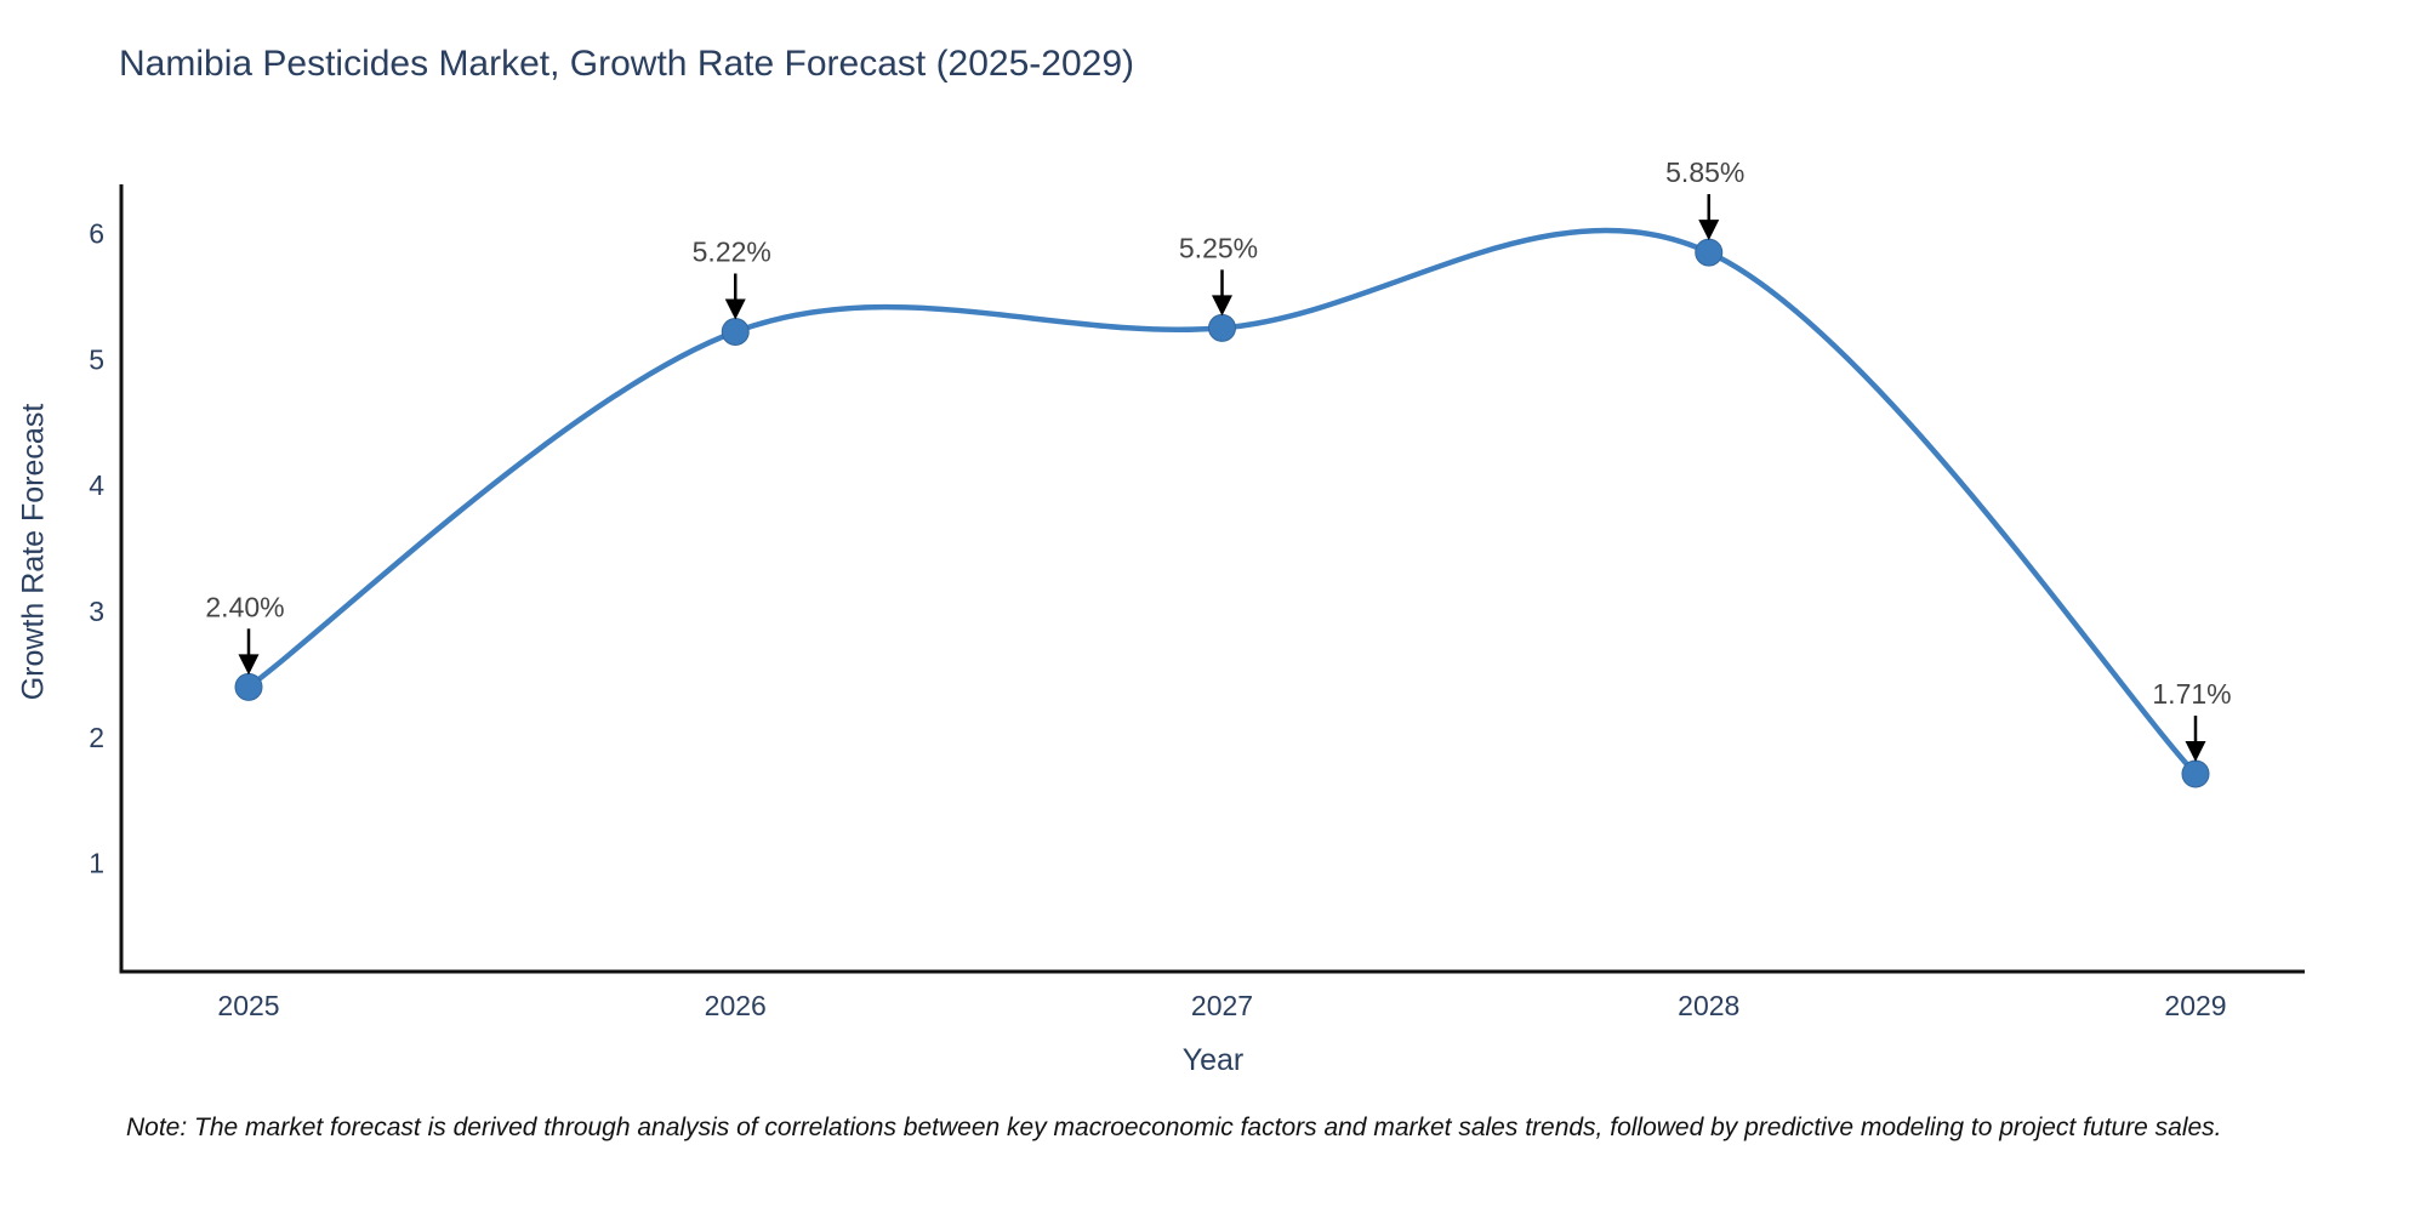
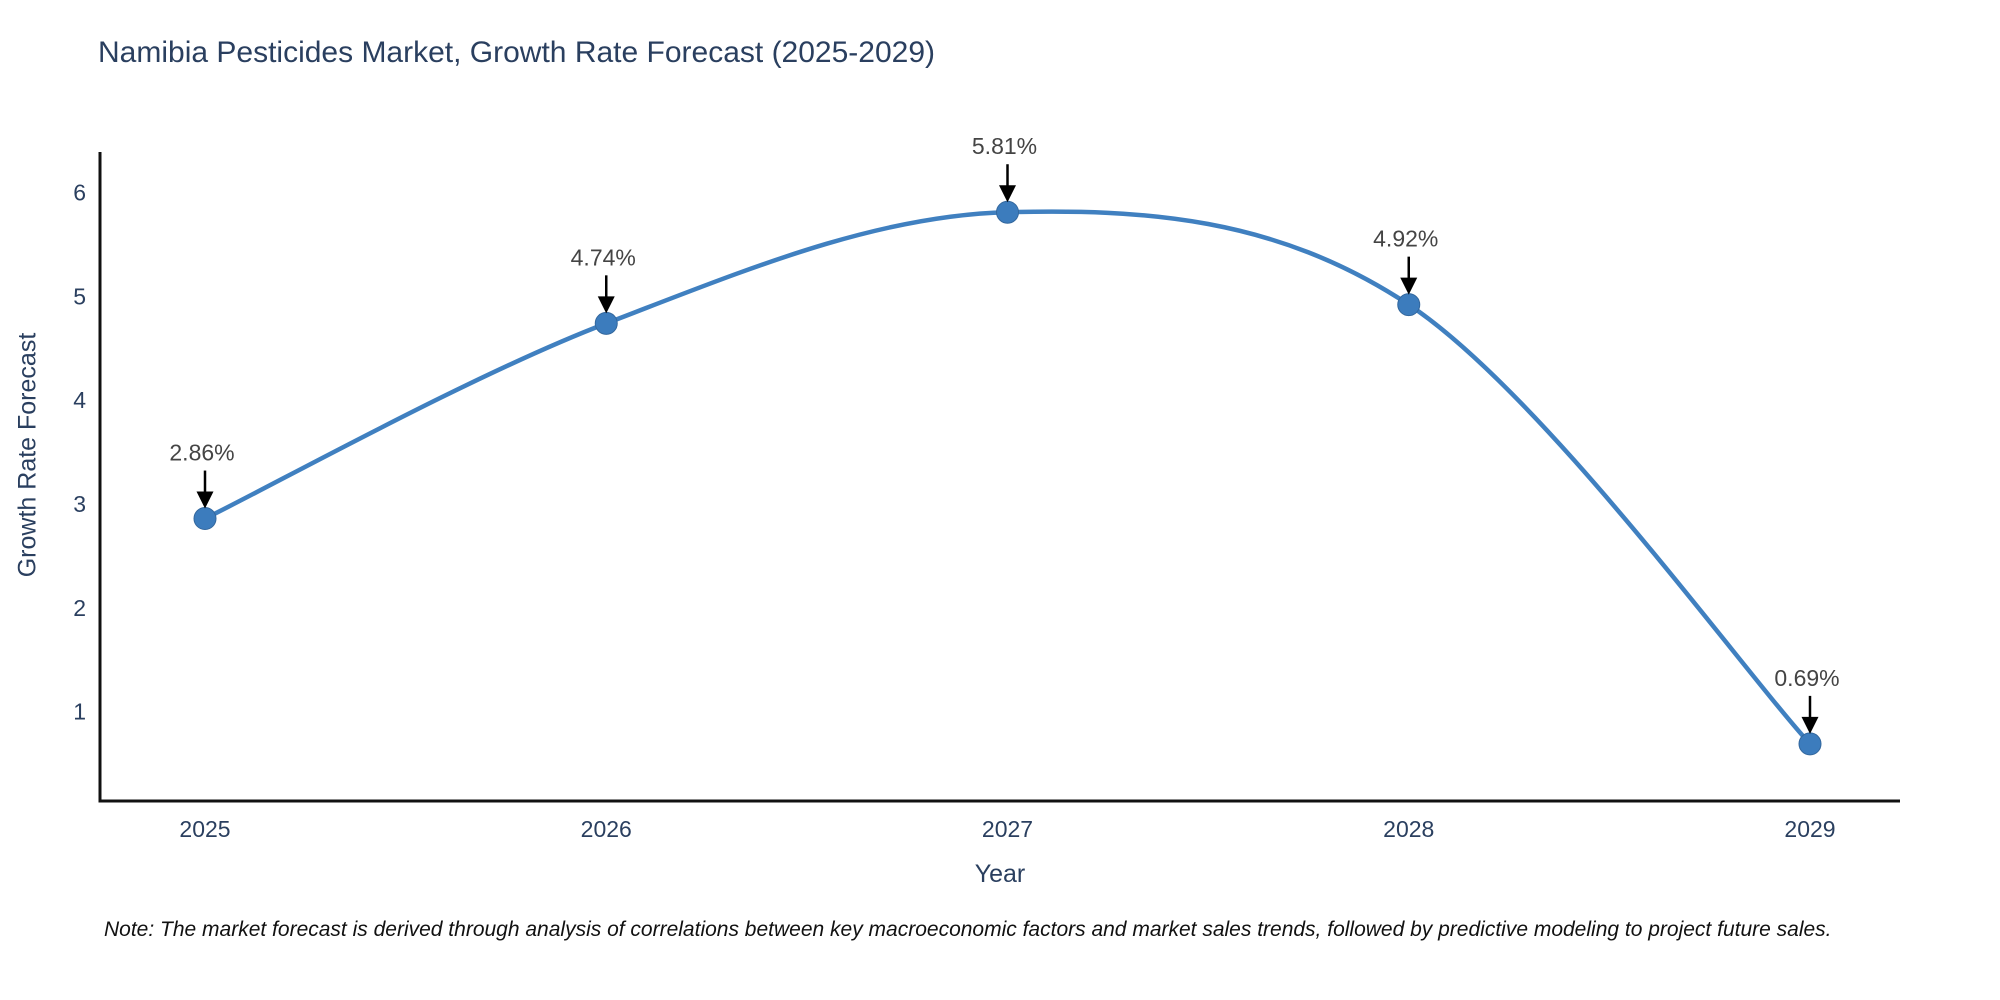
2025: 2.40% -> 2.86%
2026: 5.22% -> 4.74%
2027: 5.25% -> 5.81%
2028: 5.85% -> 4.92%
2029: 1.71% -> 0.69%
